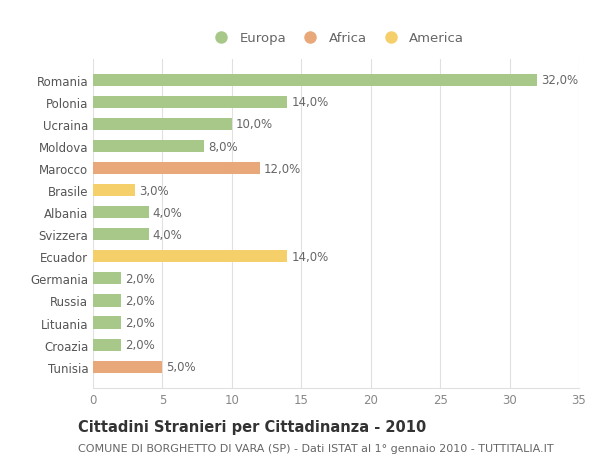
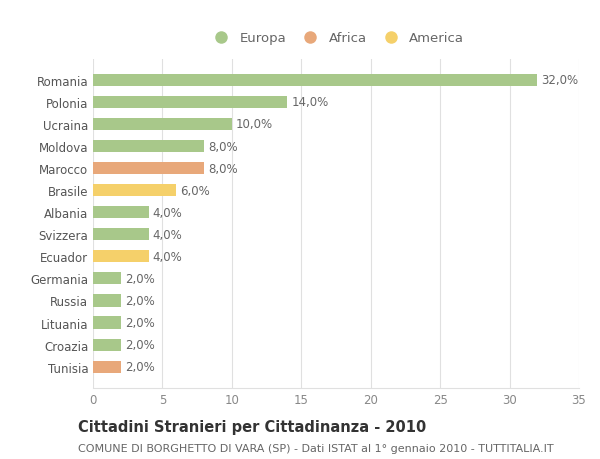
Marocco: 12,0% -> 8,0%
Brasile: 3,0% -> 6,0%
Ecuador: 14,0% -> 4,0%
Tunisia: 5,0% -> 2,0%
